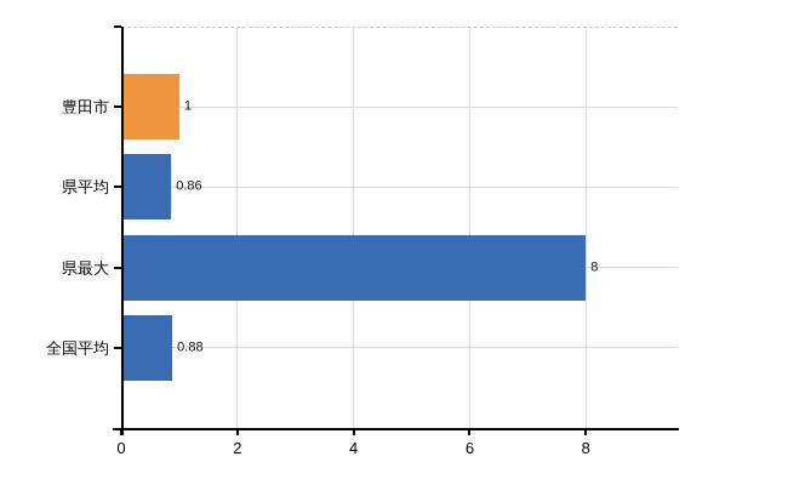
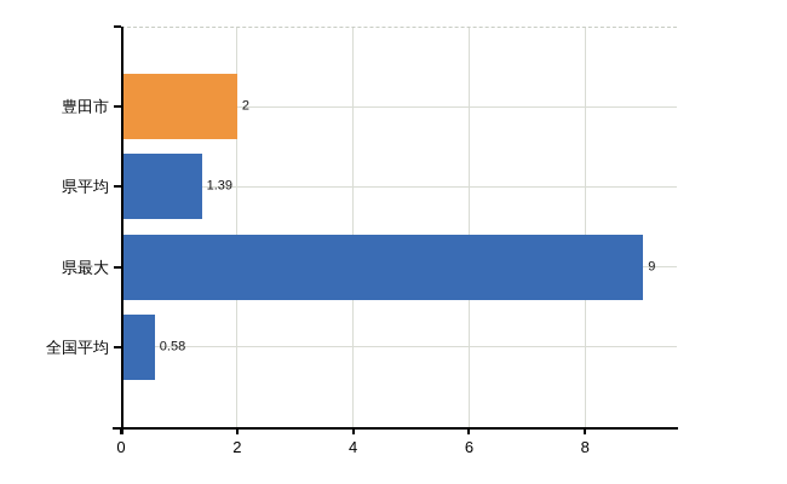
豊田市: 1 -> 2
県平均: 0.86 -> 1.39
県最大: 8 -> 9
全国平均: 0.88 -> 0.58
